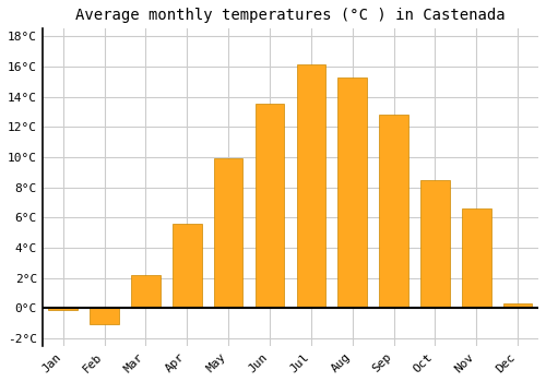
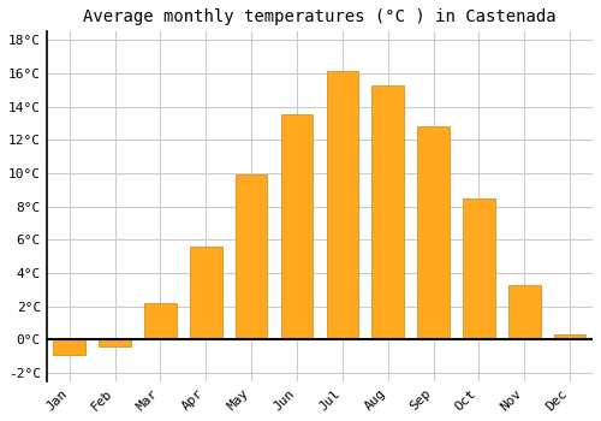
Jan: -0.1°C -> -0.9°C
Feb: -1.1°C -> -0.4°C
Nov: 6.6°C -> 3.3°C
